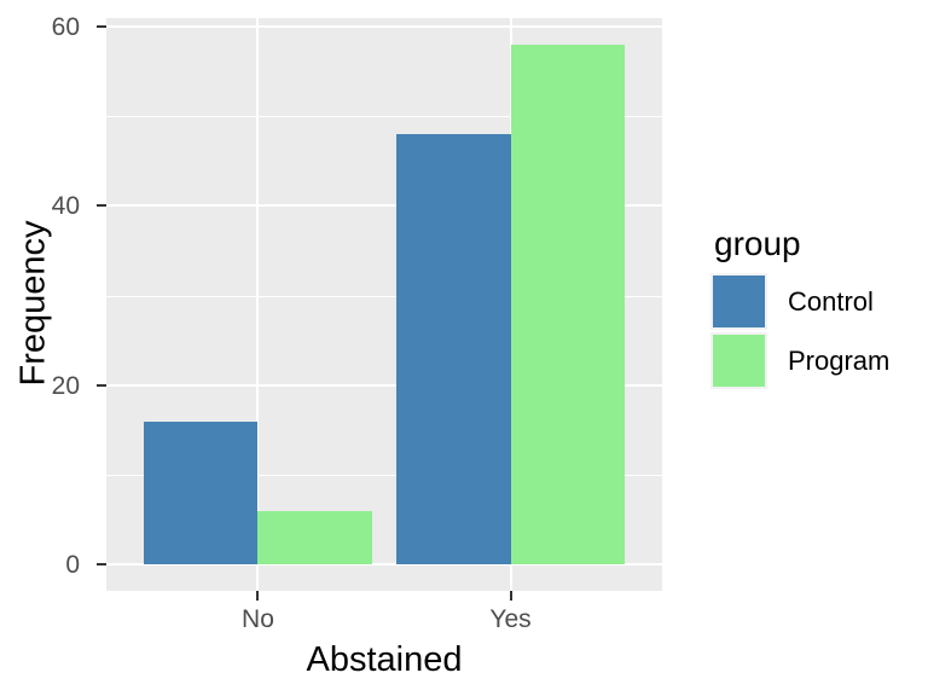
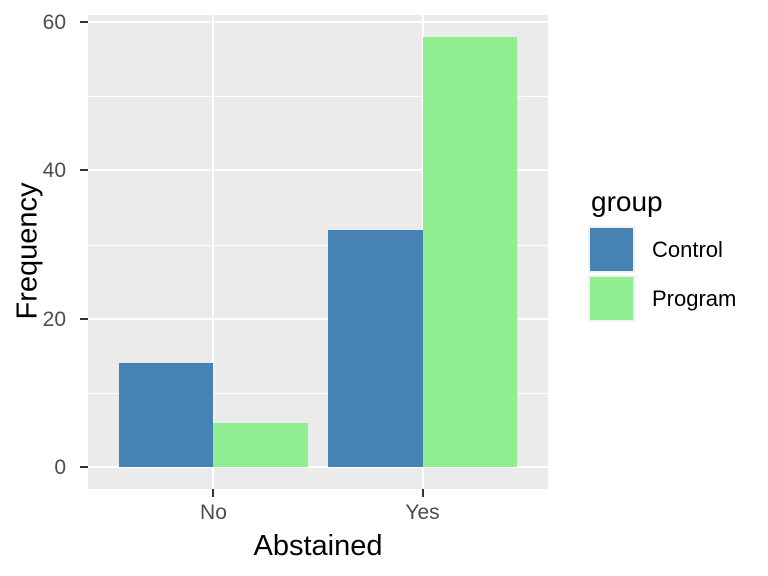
Control/No: 16 -> 14
Control/Yes: 48 -> 32
